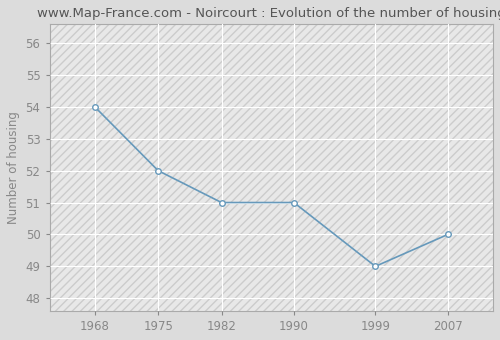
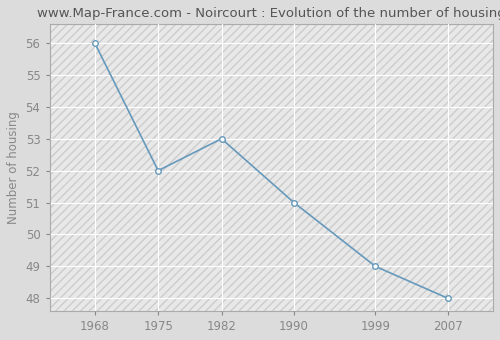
1968: 54 -> 56
1982: 51 -> 53
2007: 50 -> 48
